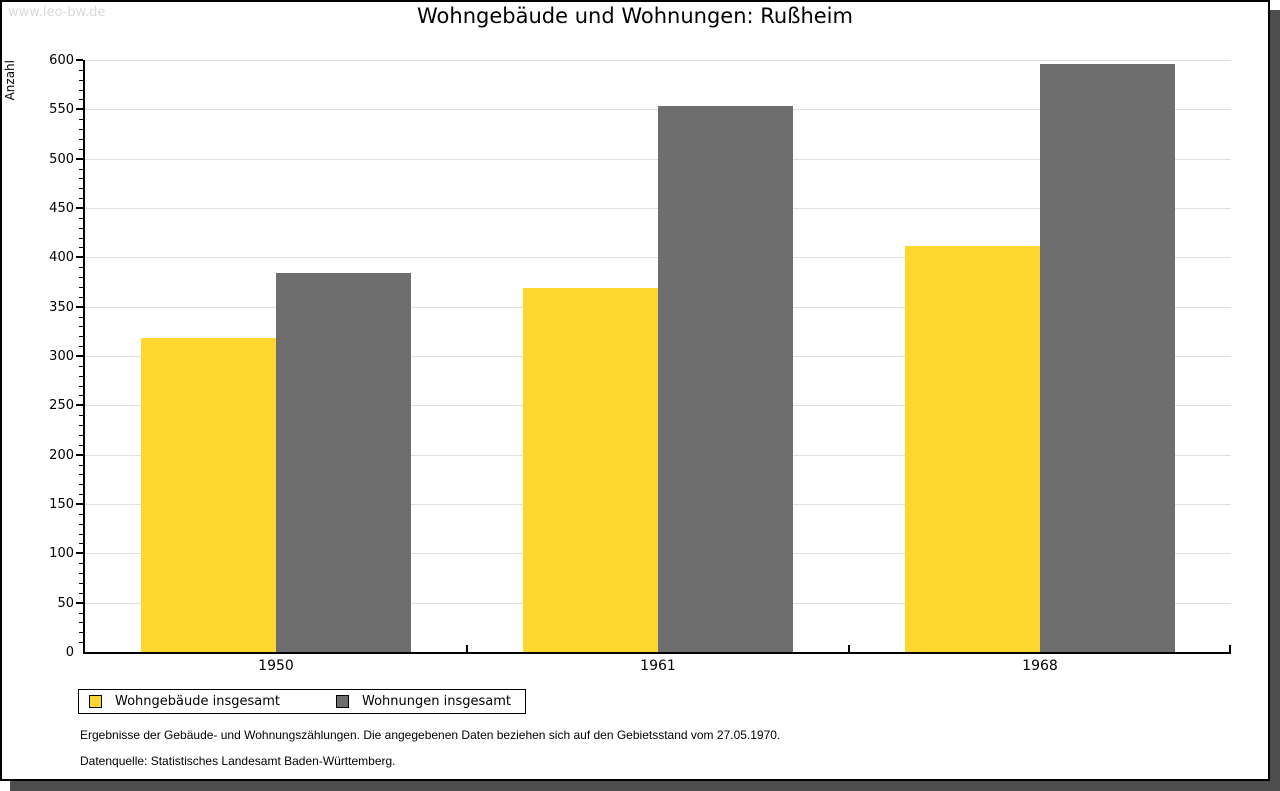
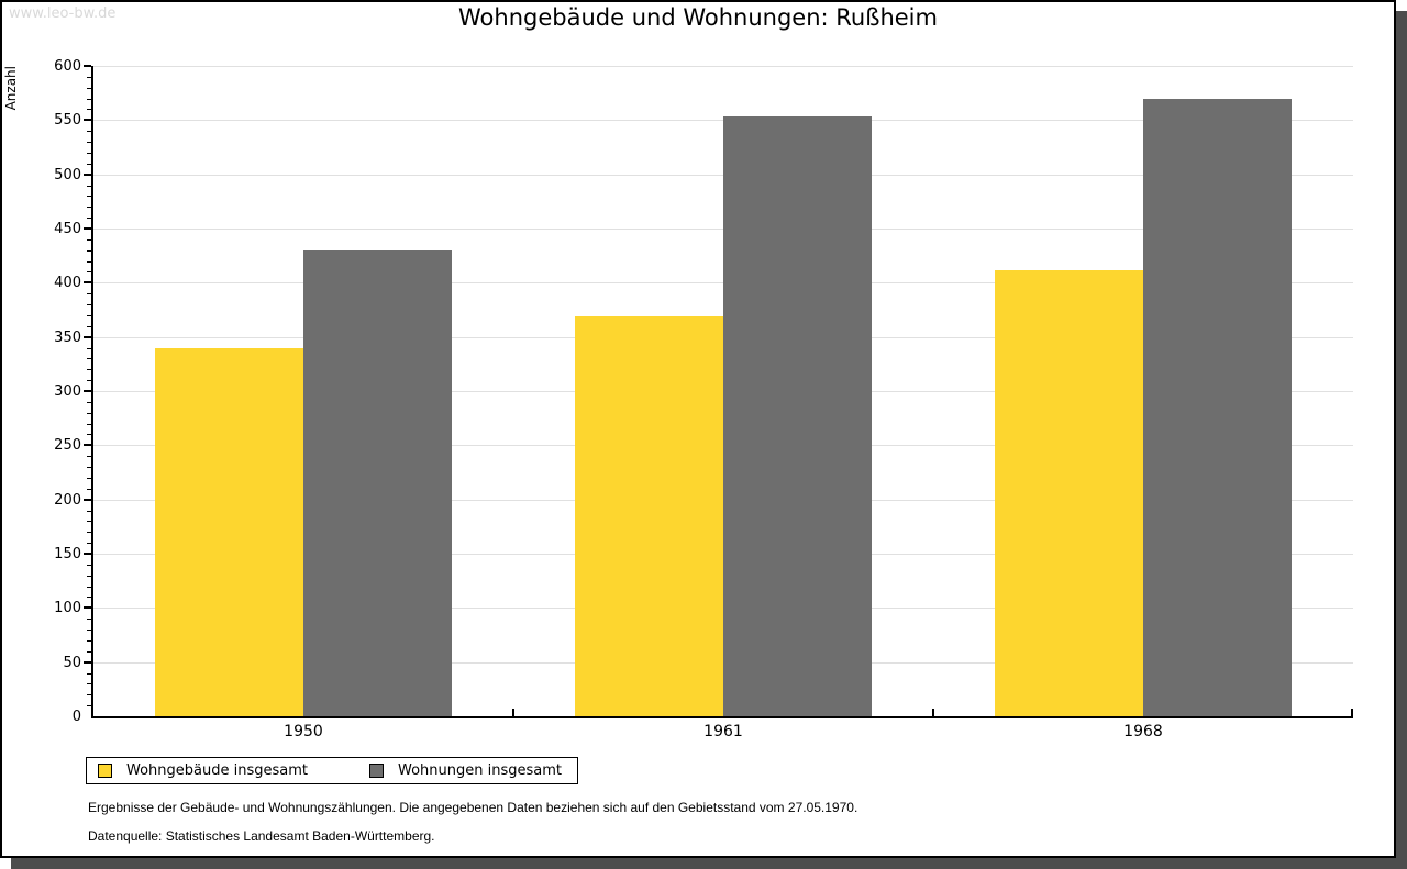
Wohngebäude insgesamt/1950: 320 -> 340
Wohnungen insgesamt/1950: 380 -> 430
Wohnungen insgesamt/1968: 600 -> 570
